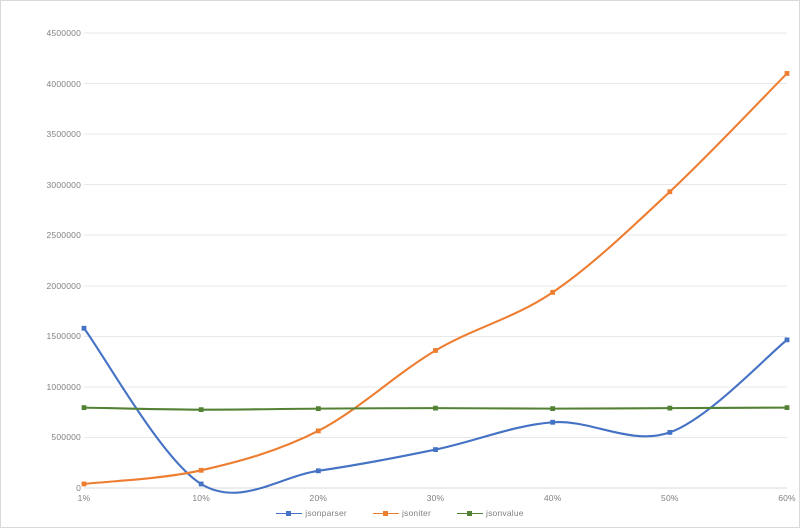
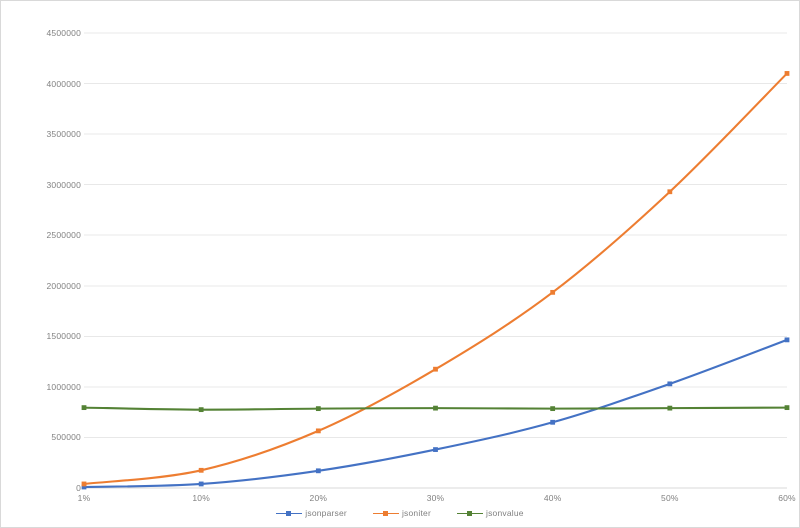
jsonparser/1%: 1580000 -> 10000
jsoniter/30%: 1360000 -> 1180000
jsonparser/50%: 550000 -> 1030000
